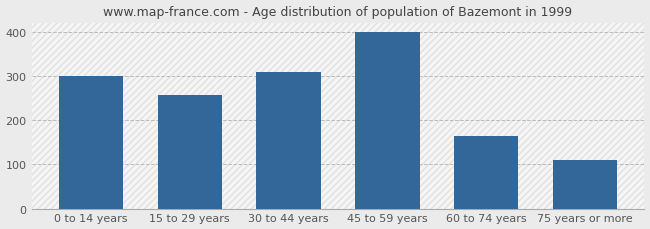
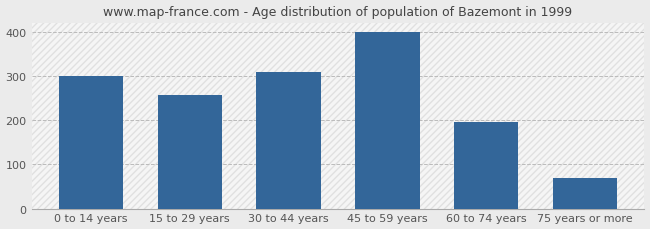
60 to 74 years: 165 -> 196
75 years or more: 110 -> 70
